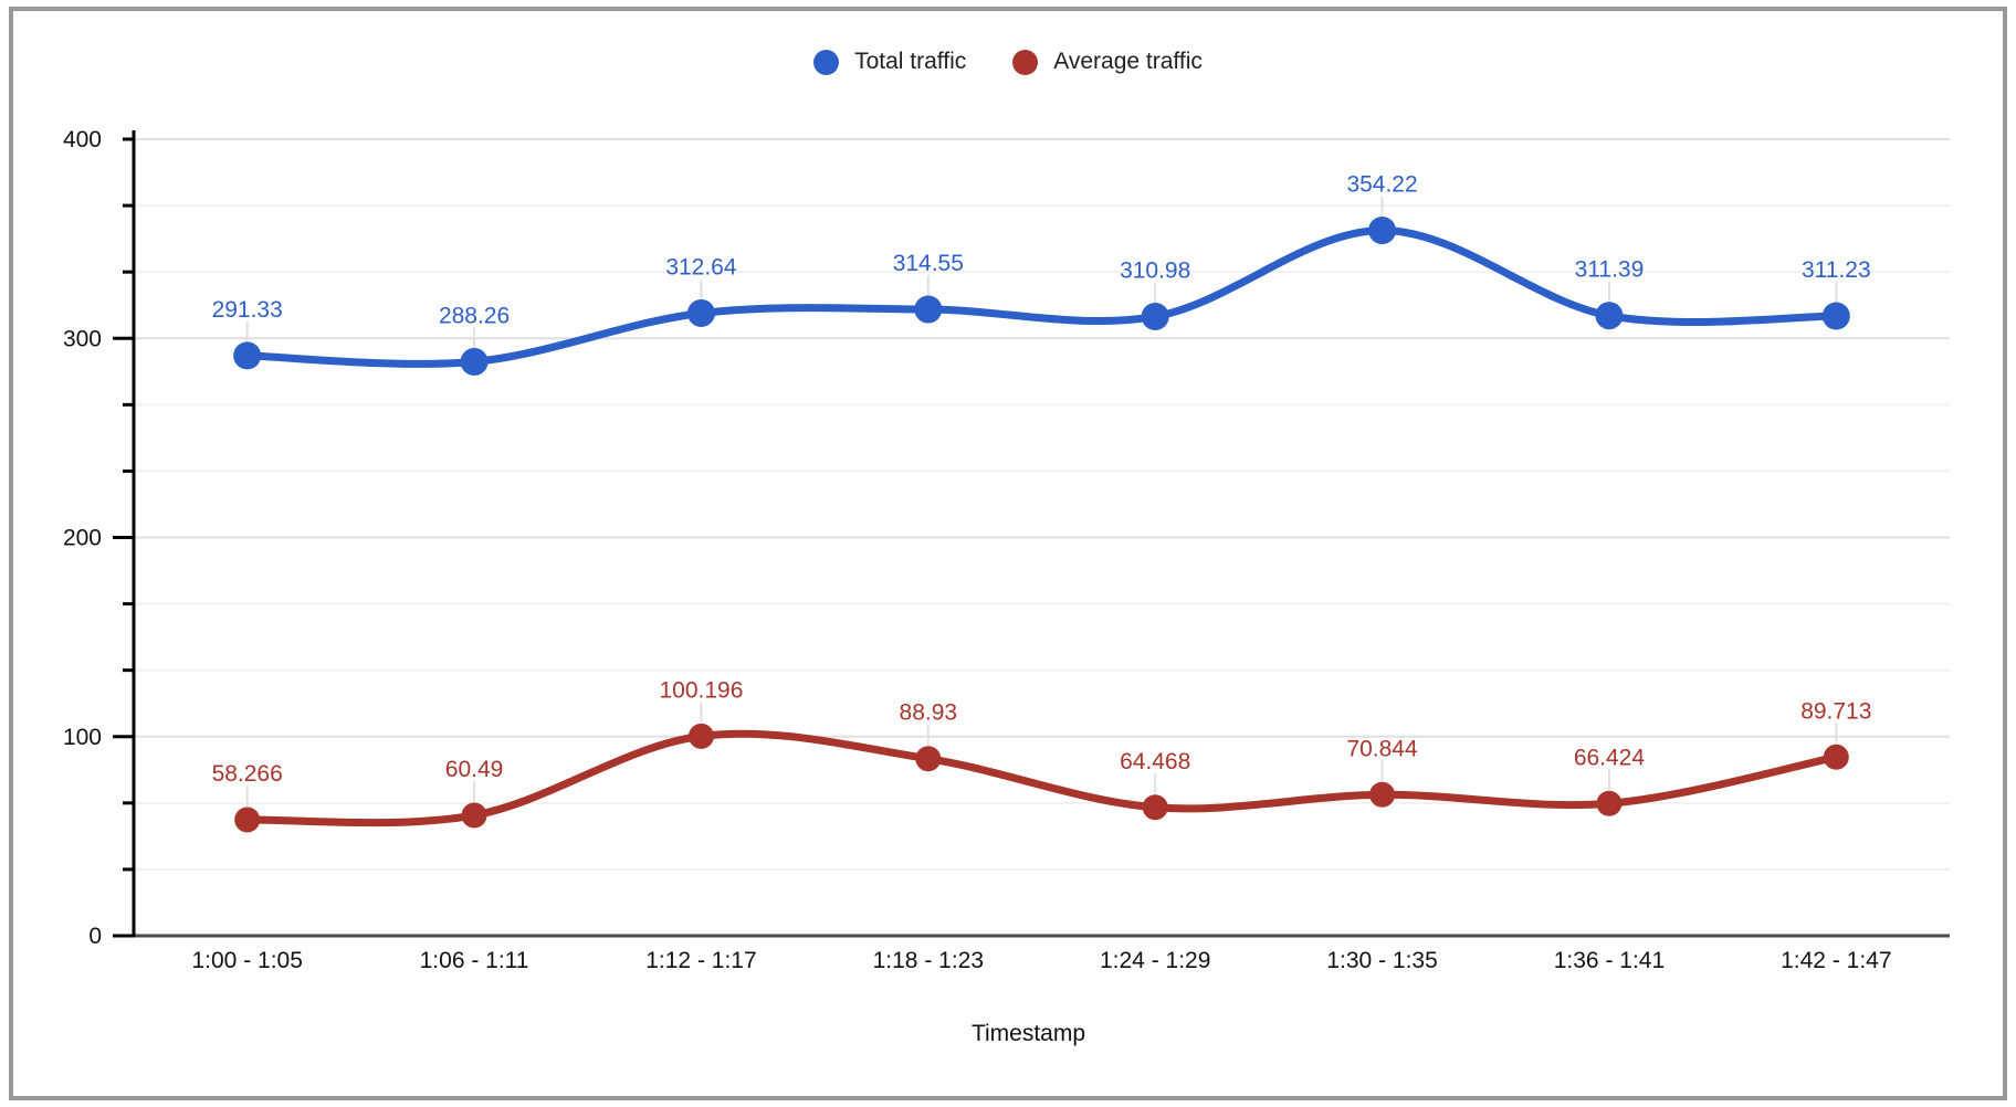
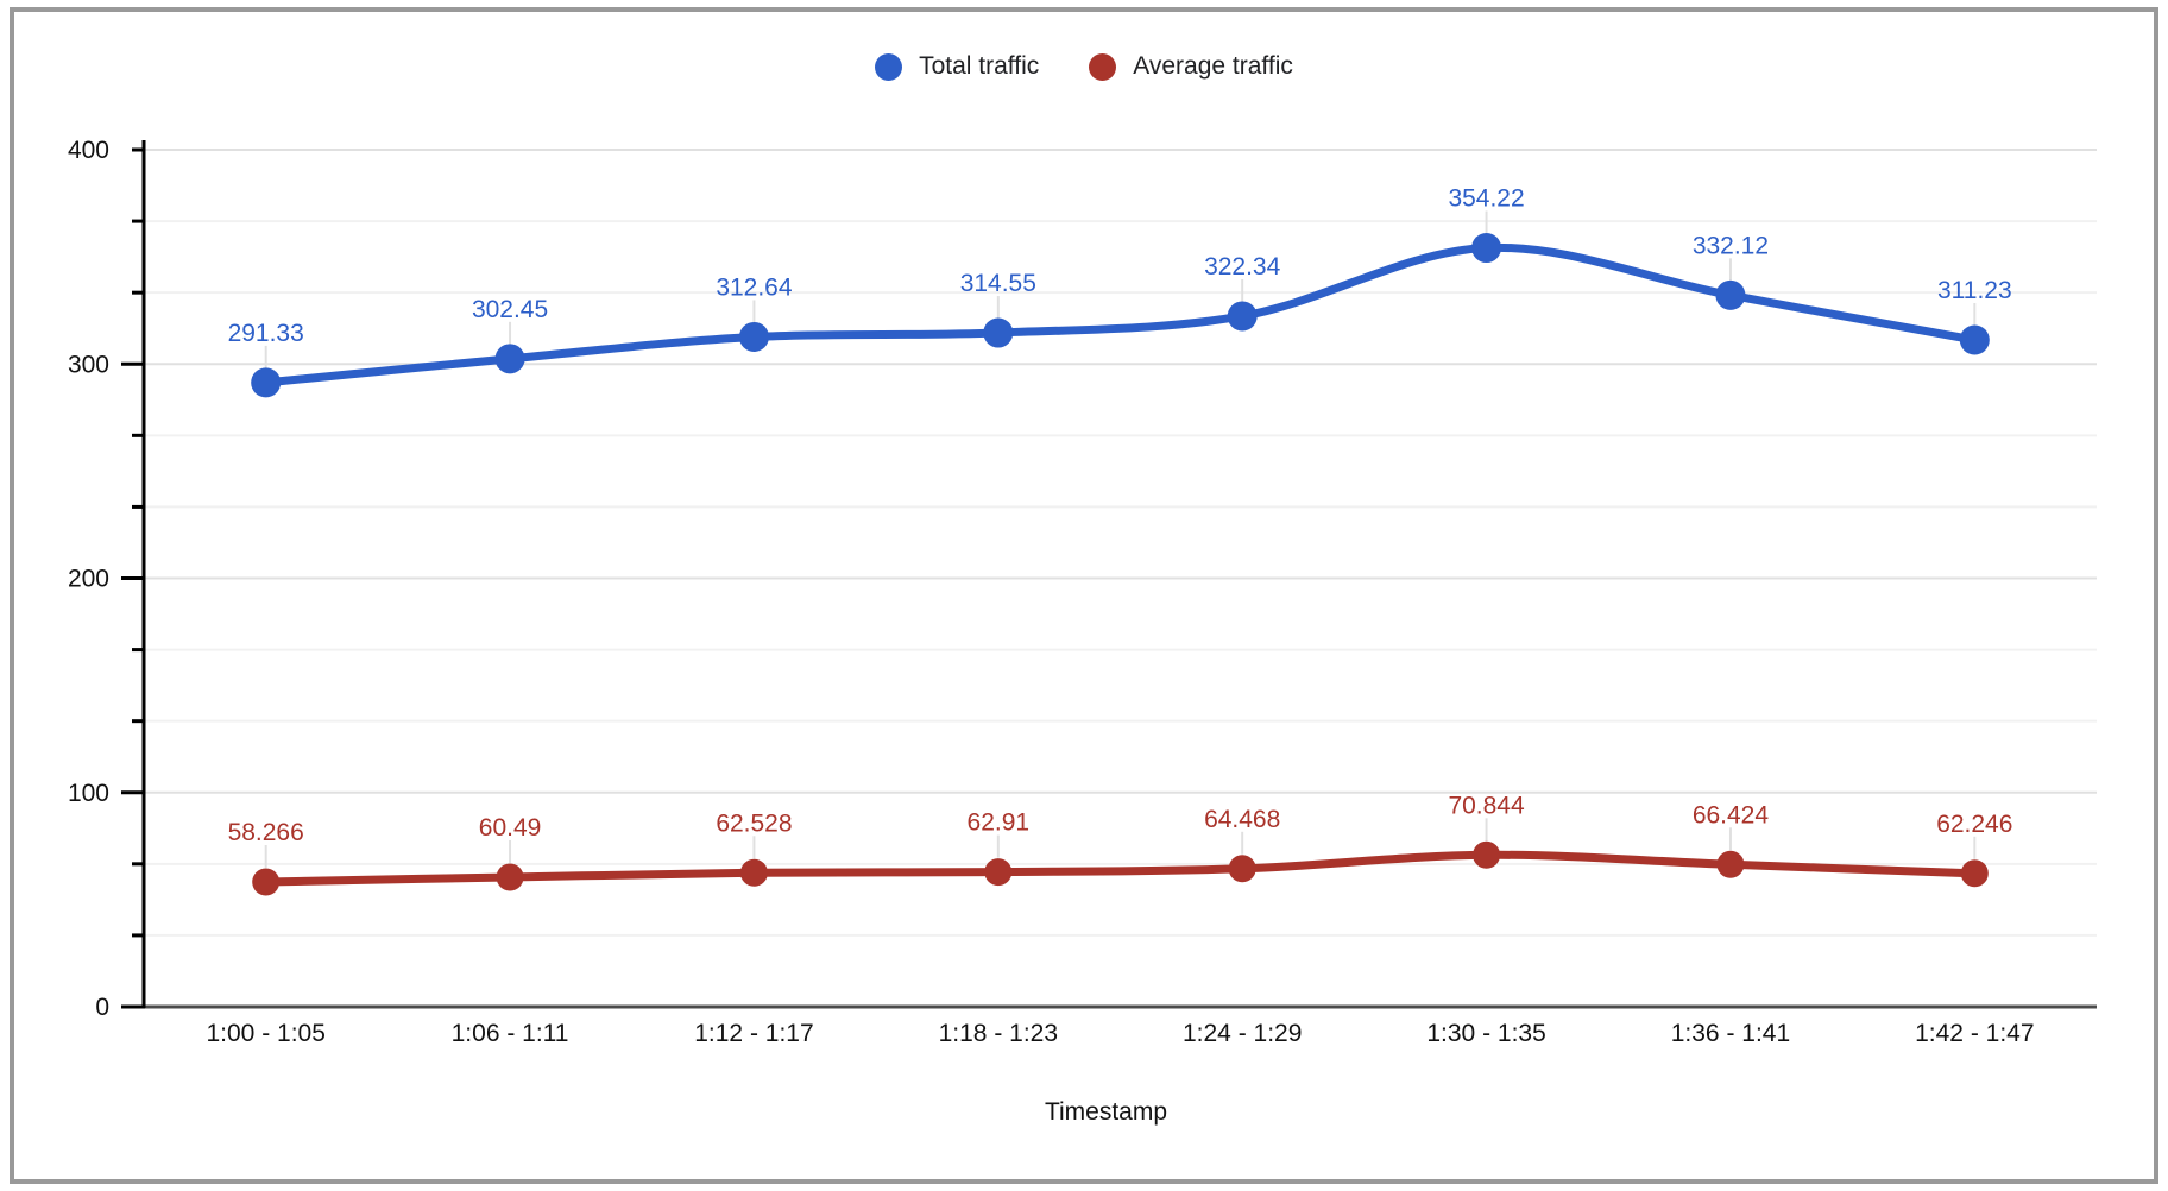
Total traffic/1:06 - 1:11: 288.26 -> 302.45
Average traffic/1:12 - 1:17: 100.196 -> 62.528
Average traffic/1:18 - 1:23: 88.93 -> 62.91
Total traffic/1:24 - 1:29: 310.98 -> 322.34
Total traffic/1:36 - 1:41: 311.39 -> 332.12
Average traffic/1:42 - 1:47: 89.713 -> 62.246
